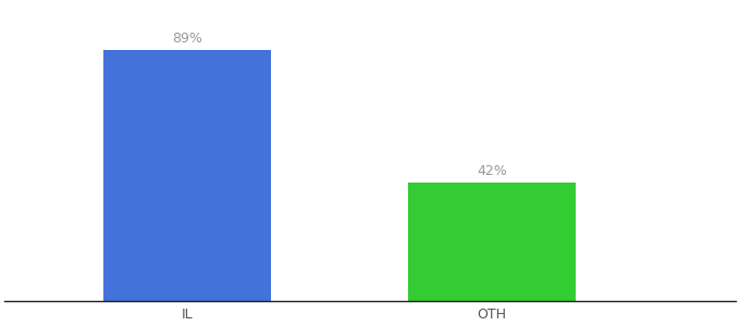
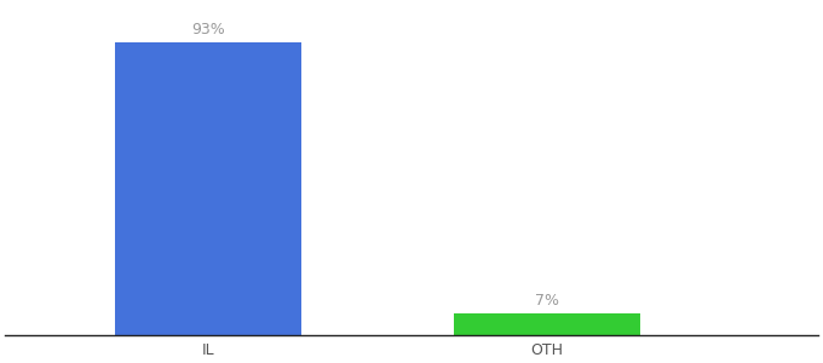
IL: 89% -> 93%
OTH: 42% -> 7%
